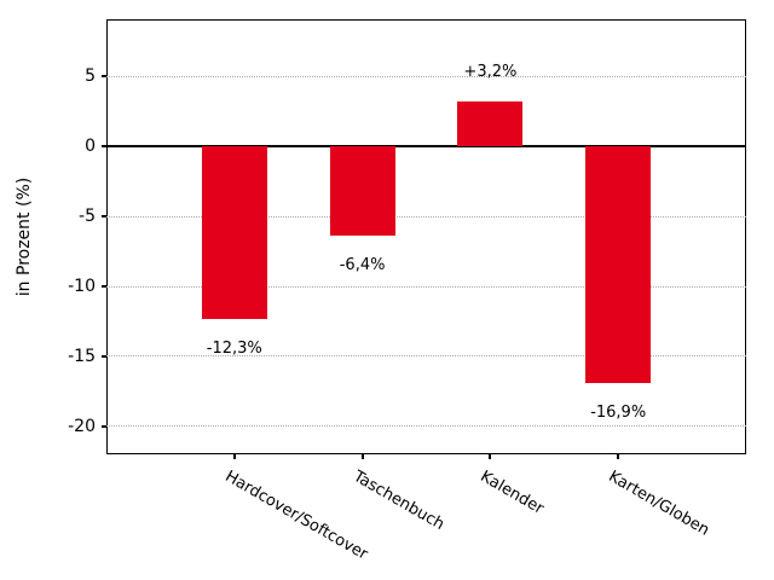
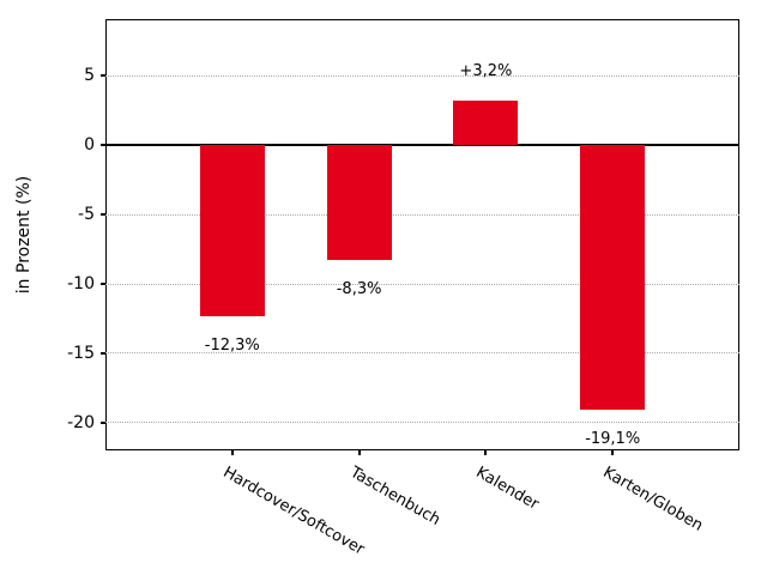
Taschenbuch: -6,4% -> -8,3%
Karten/Globen: -16,9% -> -19,1%
